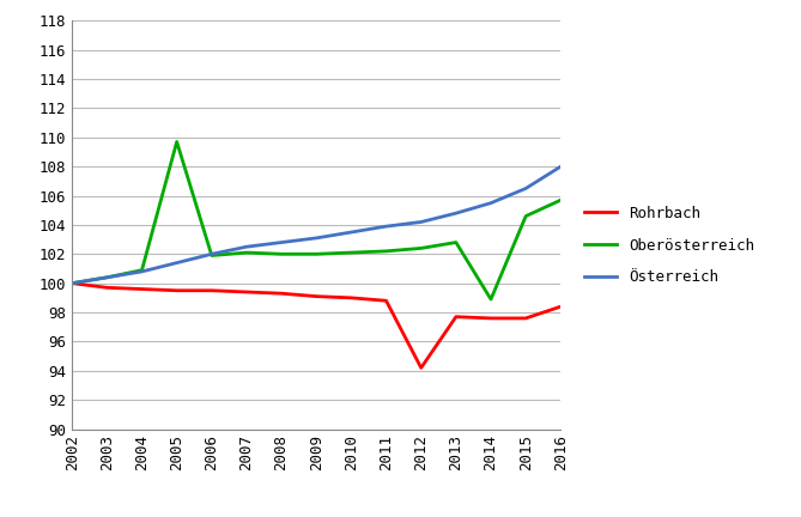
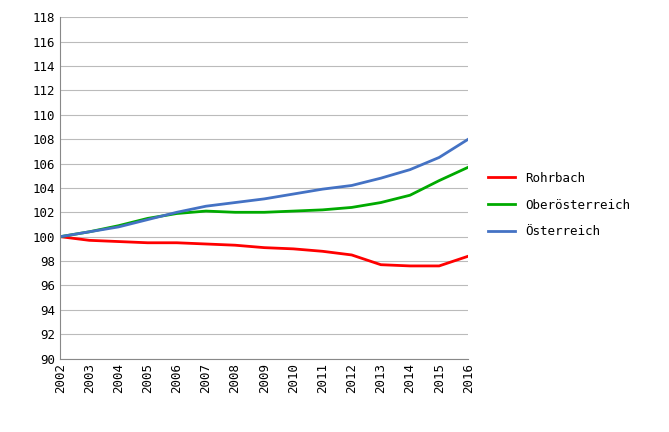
Oberösterreich/2005: 109.7 -> 101.5
Rohrbach/2012: 94.2 -> 98.5
Oberösterreich/2014: 98.9 -> 103.4
